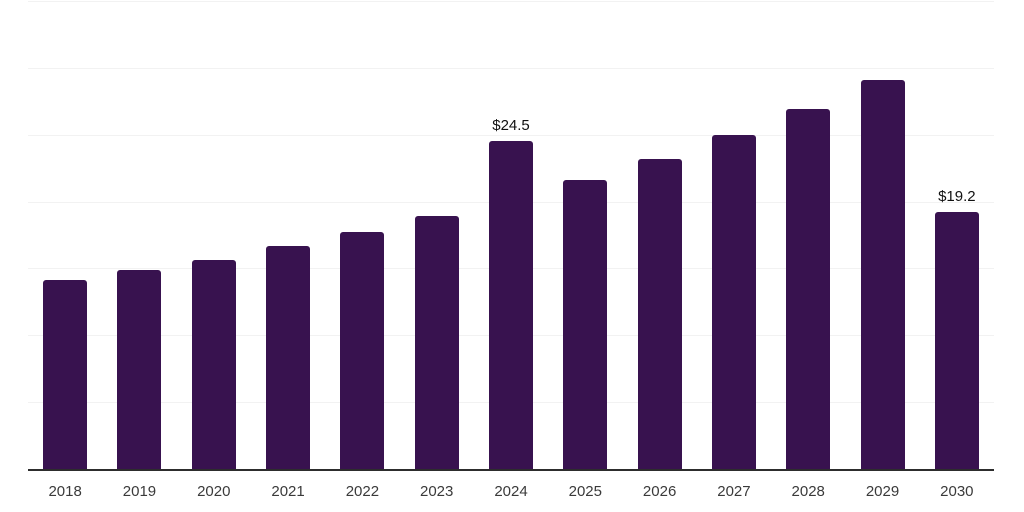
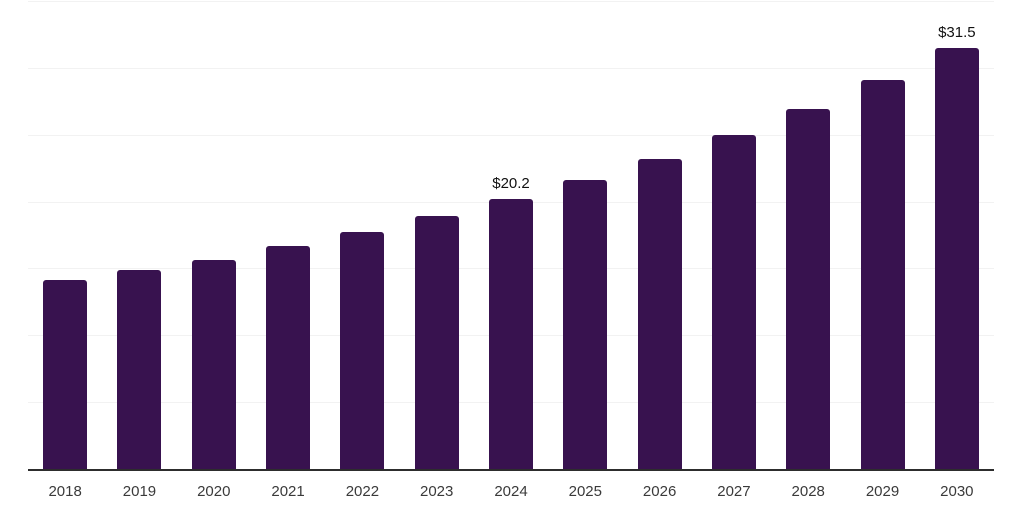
2024: $24.5 -> $20.2
2030: $19.2 -> $31.5
